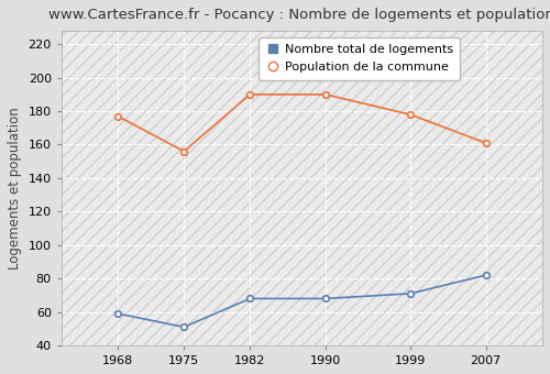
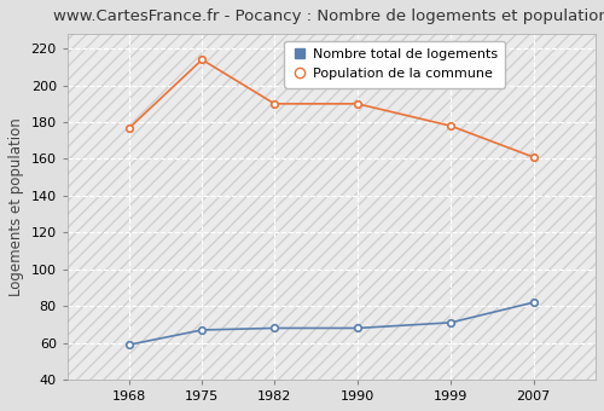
Nombre total de logements/1975: 51 -> 67
Population de la commune/1975: 156 -> 214
